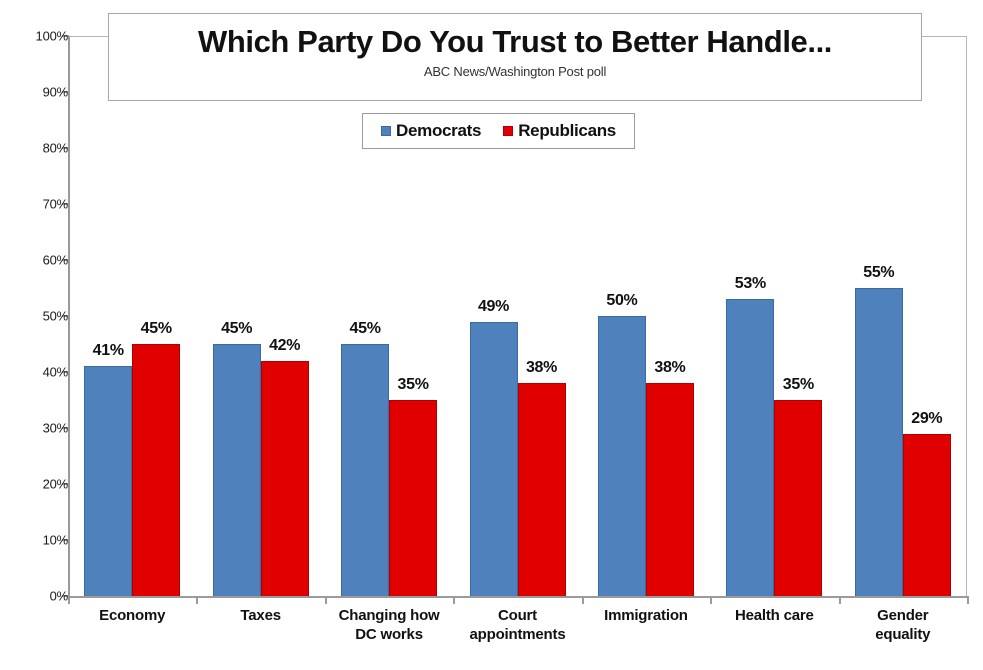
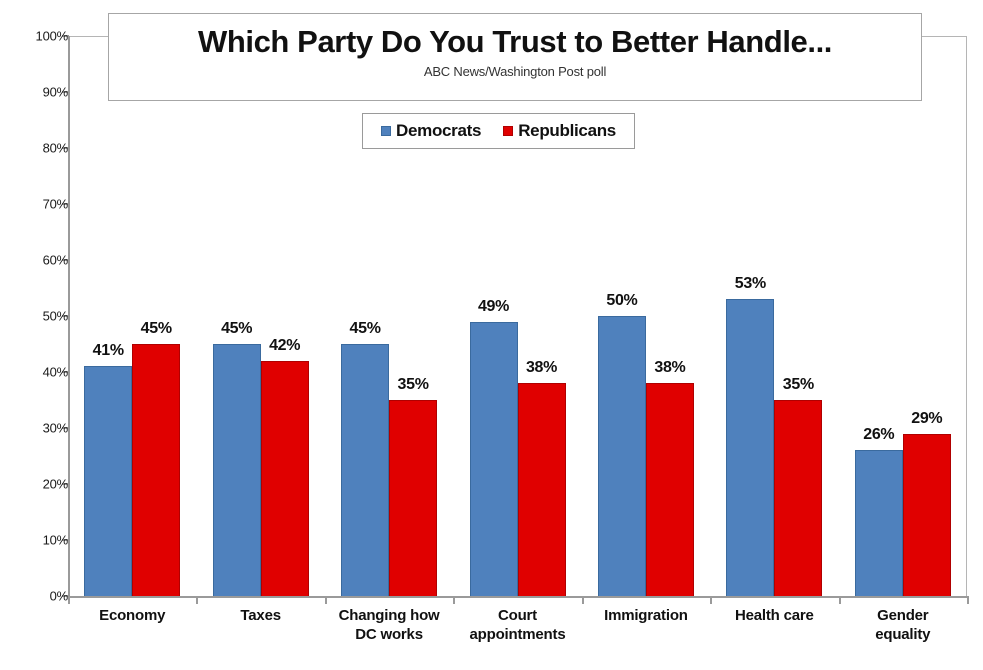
Democrats/Gender equality: 55% -> 26%
